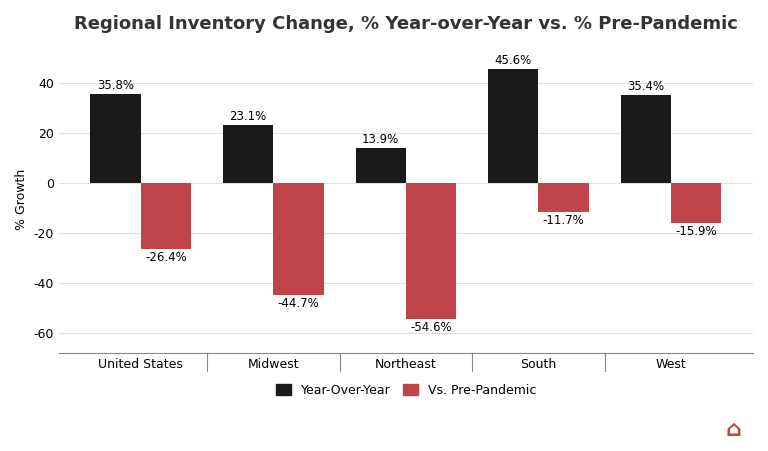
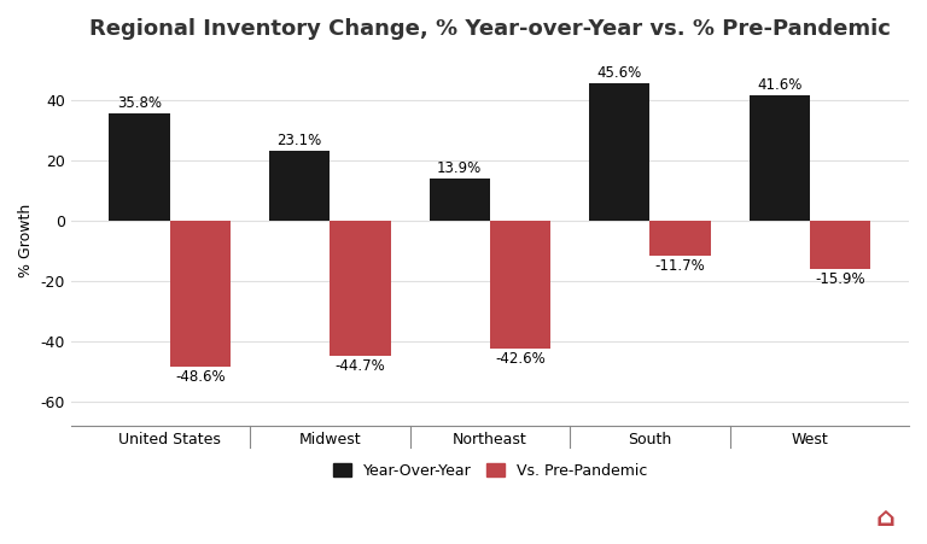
Vs. Pre-Pandemic/United States: -26.4% -> -48.6%
Vs. Pre-Pandemic/Northeast: -54.6% -> -42.6%
Year-Over-Year/West: 35.4% -> 41.6%
